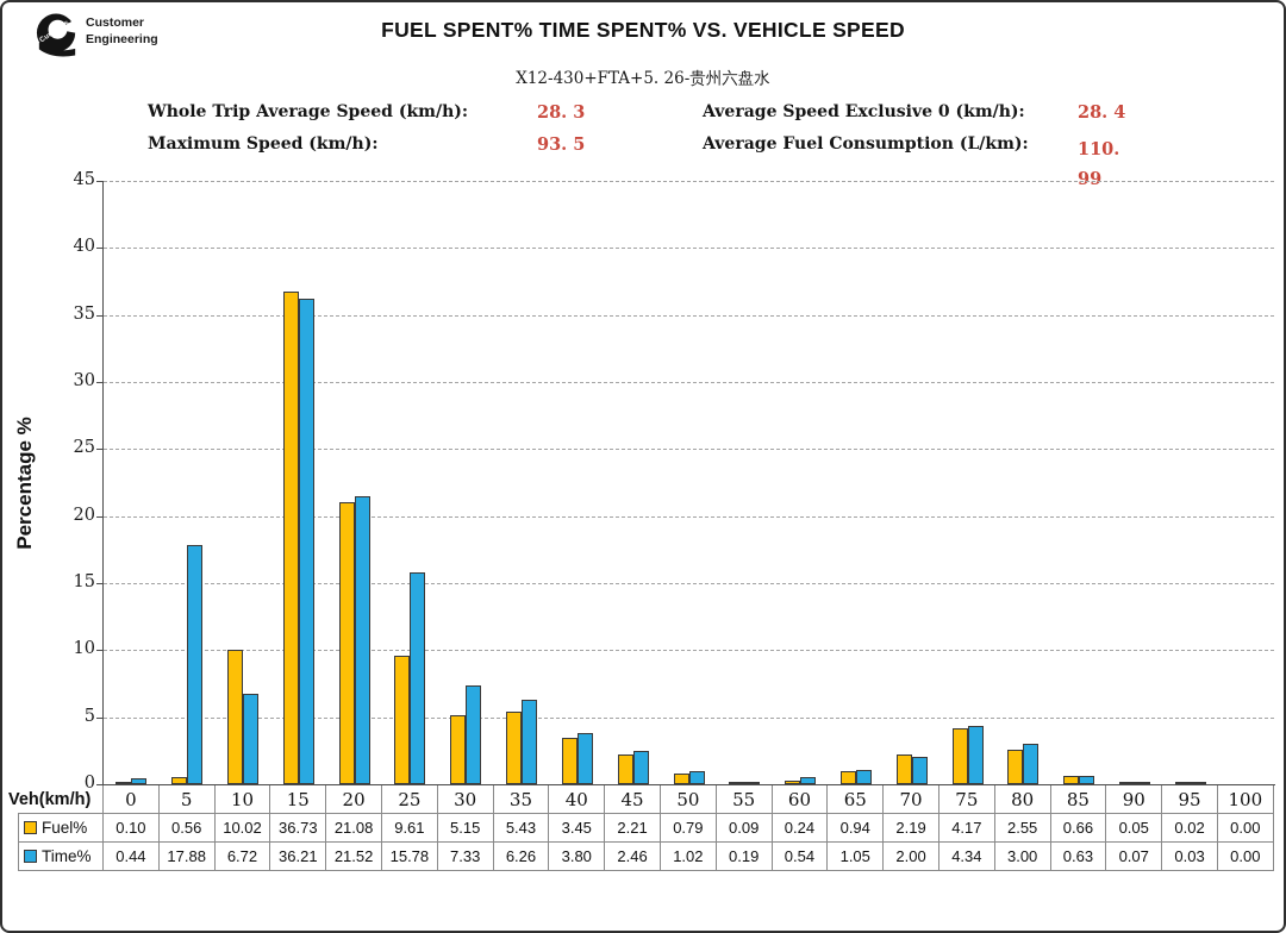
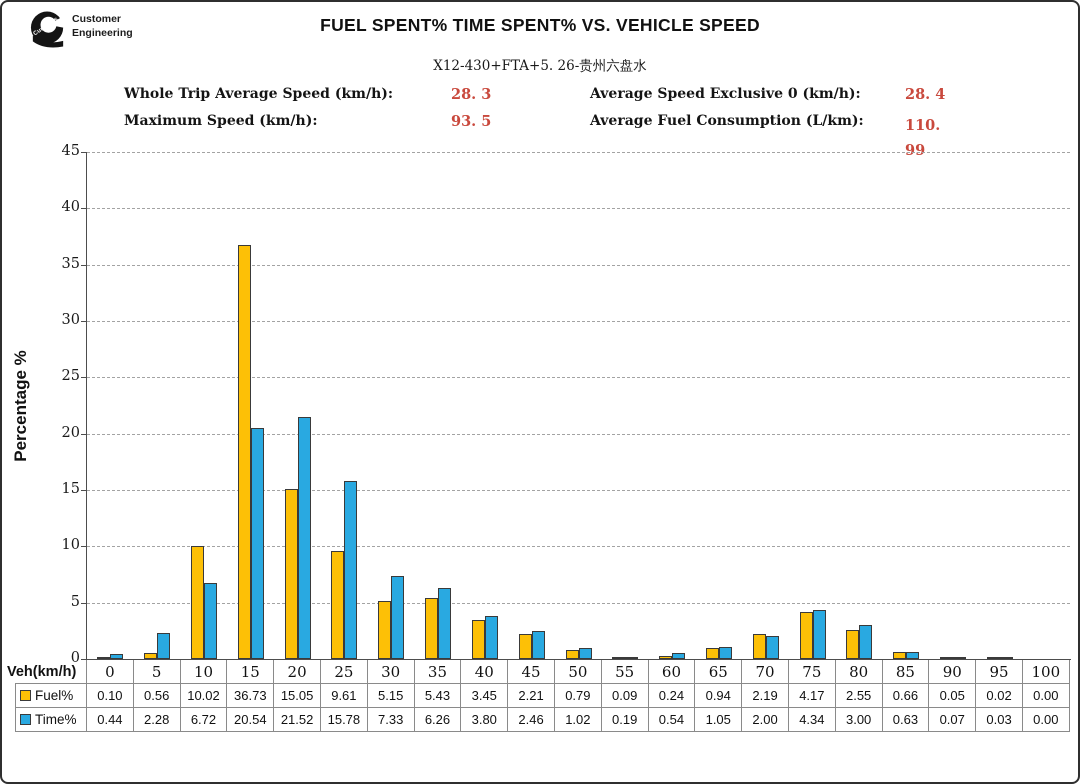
Time%/5: 17.88 -> 2.28
Time%/15: 36.21 -> 20.54
Fuel%/20: 21.08 -> 15.05
